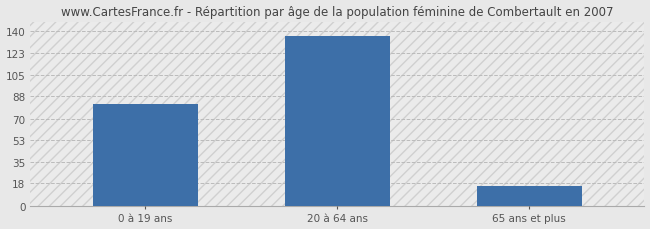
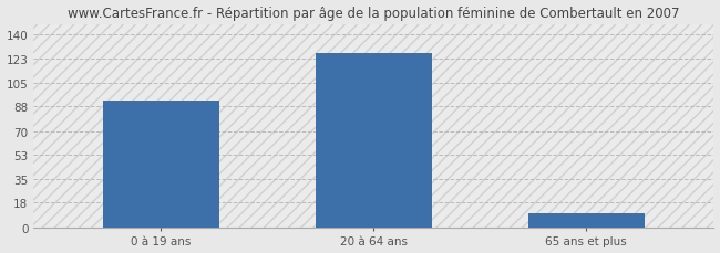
0 à 19 ans: 82 -> 92
20 à 64 ans: 136 -> 127
65 ans et plus: 16 -> 10
